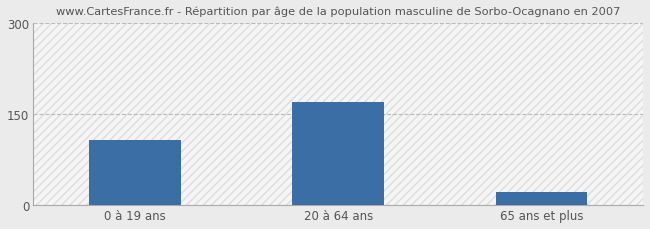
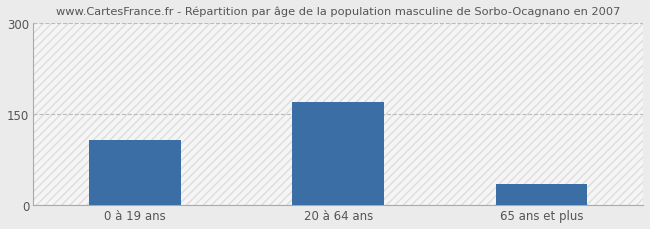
65 ans et plus: 22 -> 34
